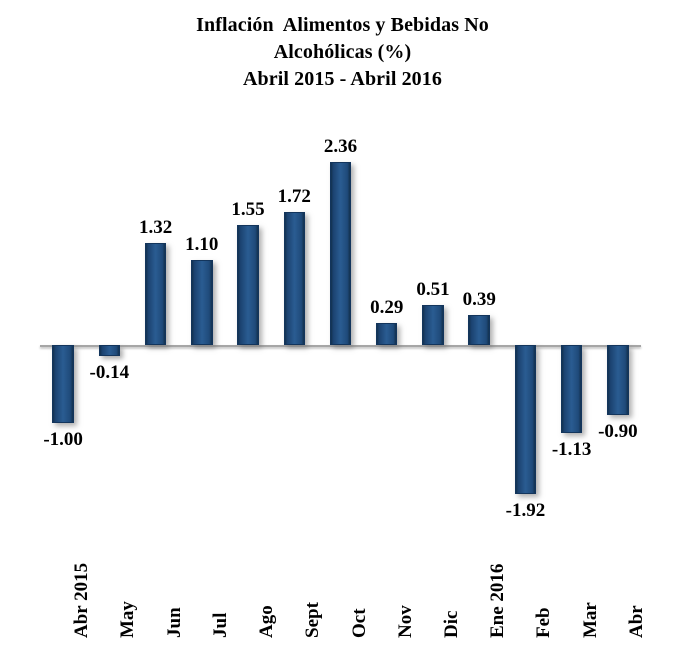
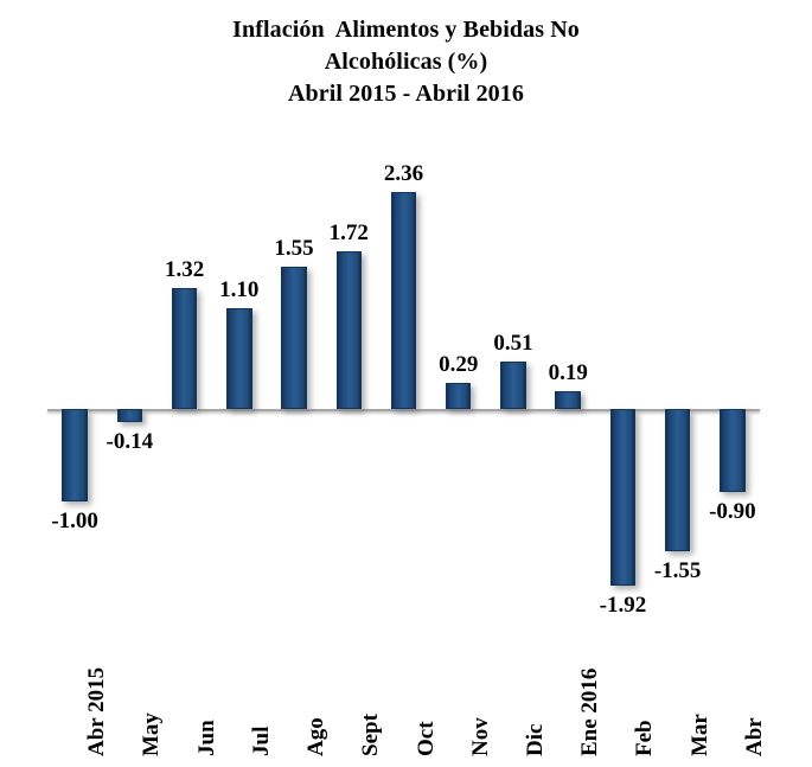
Ene 2016: 0.39 -> 0.19
Mar: -1.13 -> -1.55
